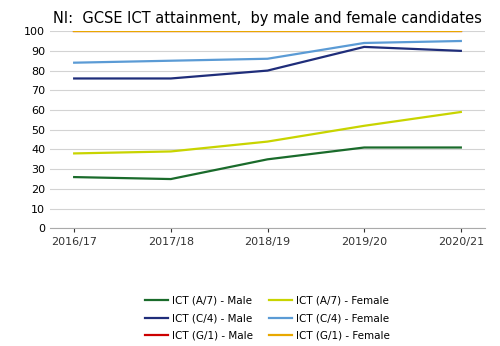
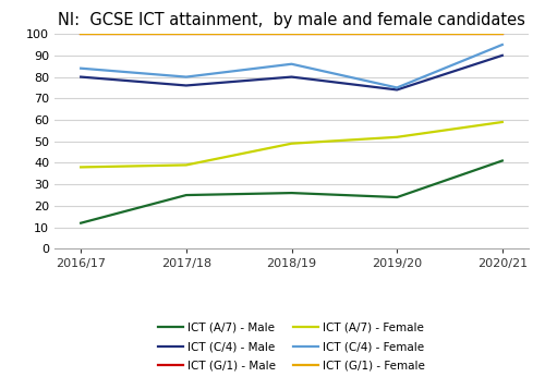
ICT (A/7) - Male/2016/17: 26 -> 12
ICT (C/4) - Male/2016/17: 76 -> 80
ICT (C/4) - Female/2017/18: 85 -> 80
ICT (A/7) - Male/2018/19: 35 -> 26
ICT (A/7) - Female/2018/19: 44 -> 49
ICT (A/7) - Male/2019/20: 41 -> 24
ICT (C/4) - Male/2019/20: 92 -> 74
ICT (C/4) - Female/2019/20: 94 -> 75
